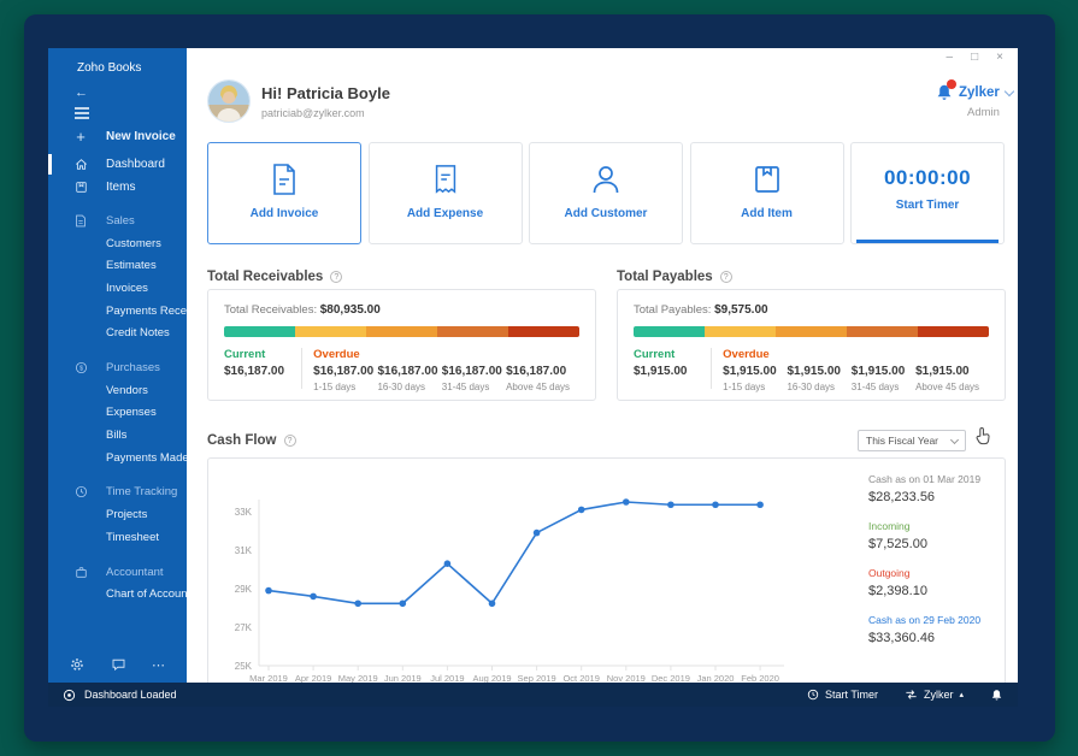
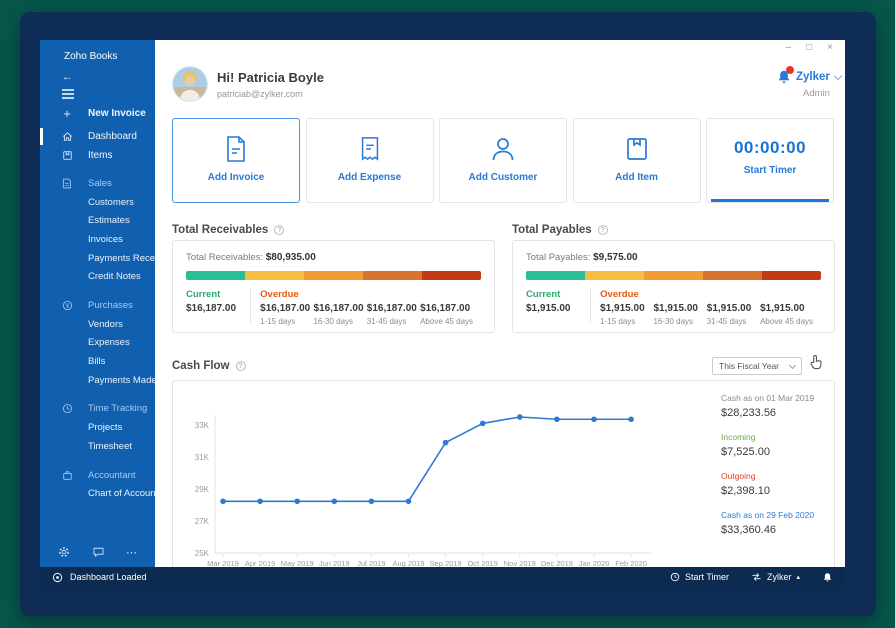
Mar 2019: 28.9K -> 28.2K
Apr 2019: 28.6K -> 28.2K
Jul 2019: 30.3K -> 28.2K
